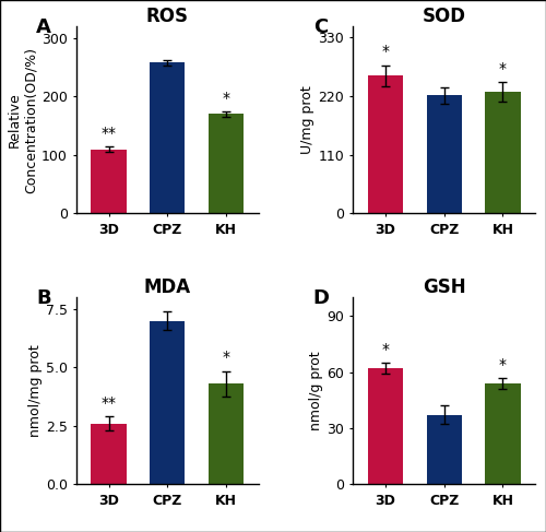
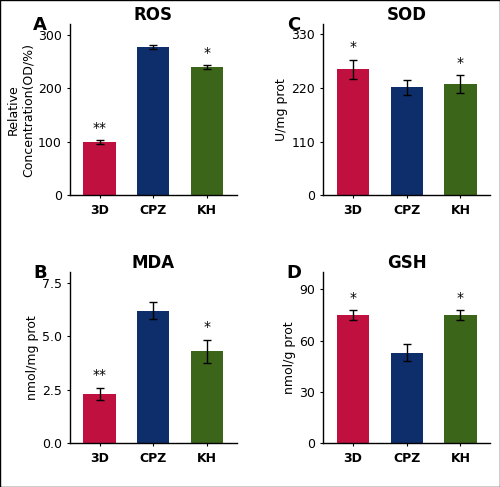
ROS/3D: 110 -> 100
ROS/CPZ: 258 -> 278
ROS/KH: 170 -> 240
MDA/3D: 2.6 -> 2.3
MDA/CPZ: 7.0 -> 6.2
GSH/3D: 62 -> 75
GSH/CPZ: 37 -> 53
GSH/KH: 54 -> 75
